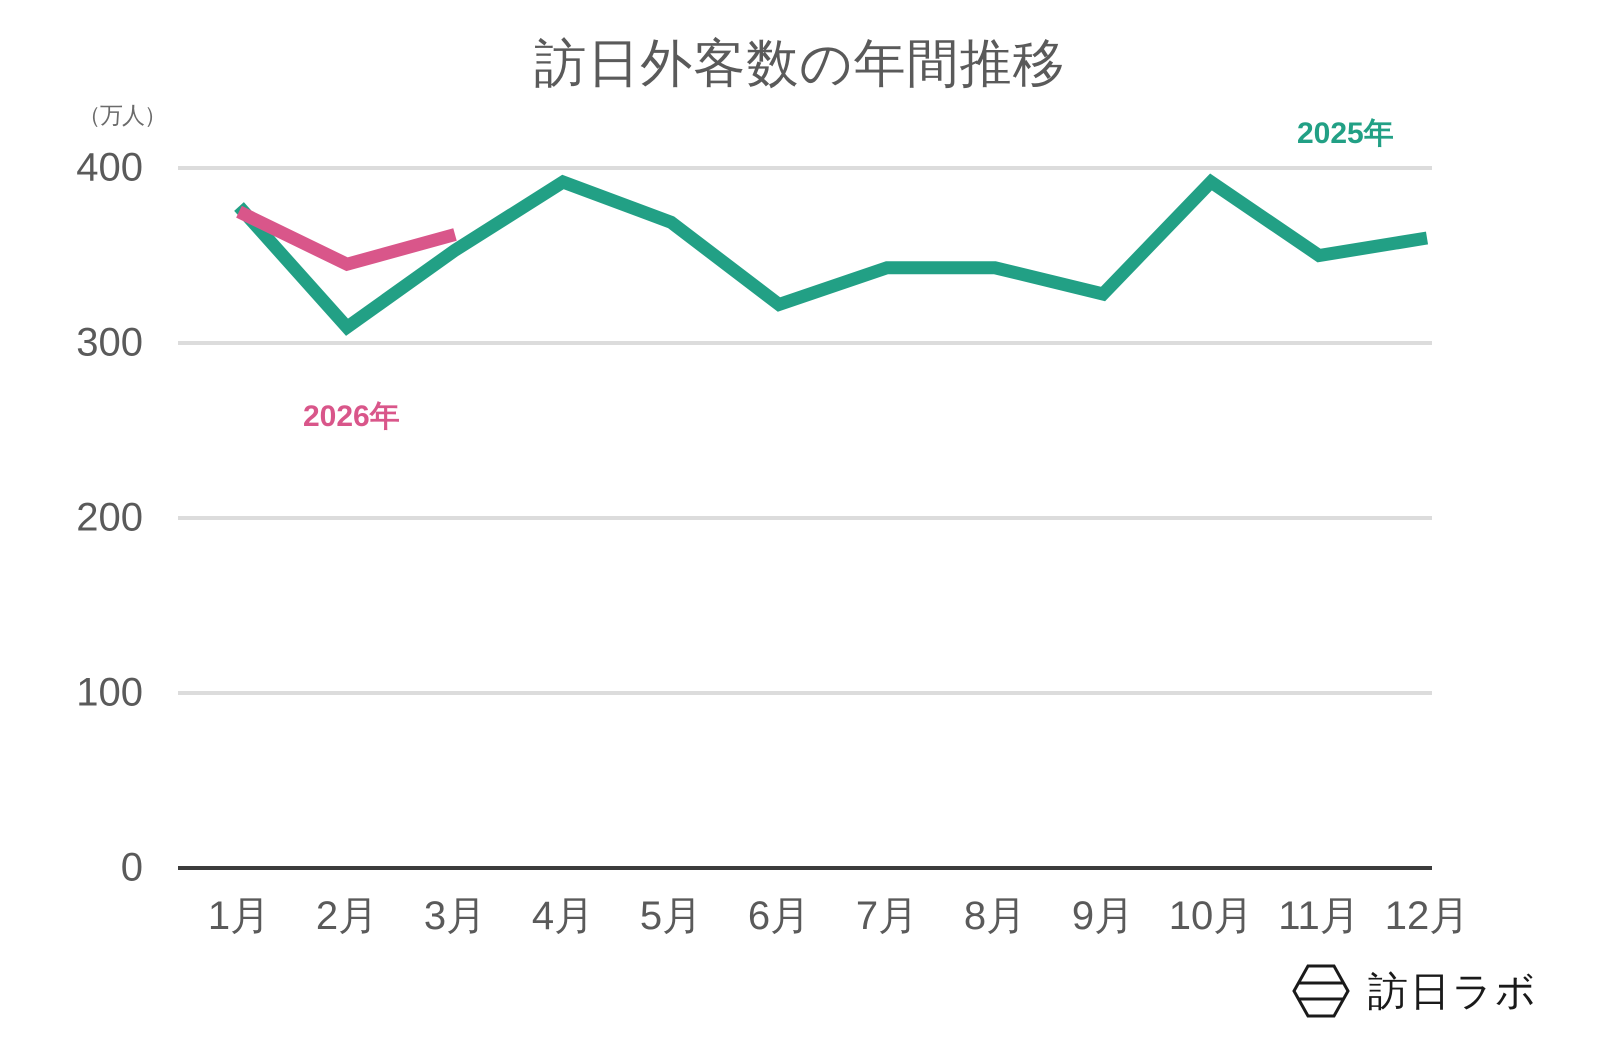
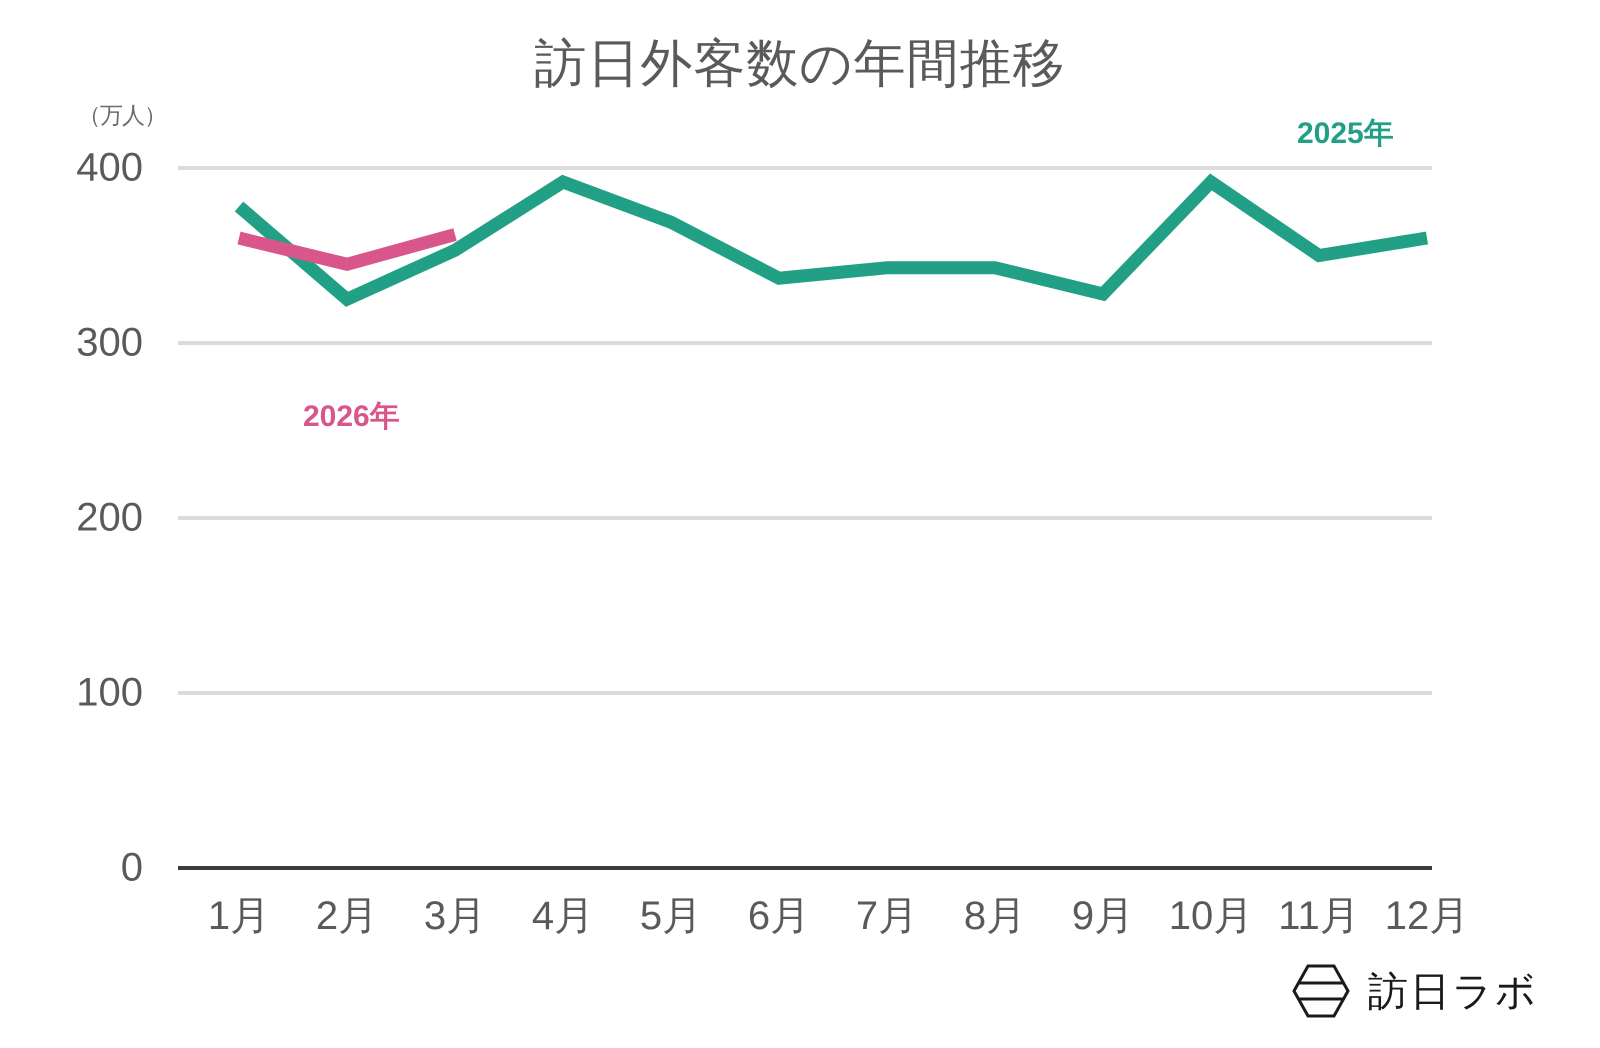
2026年/1月: 375 -> 360
2025年/2月: 309 -> 325
2025年/6月: 322 -> 337
